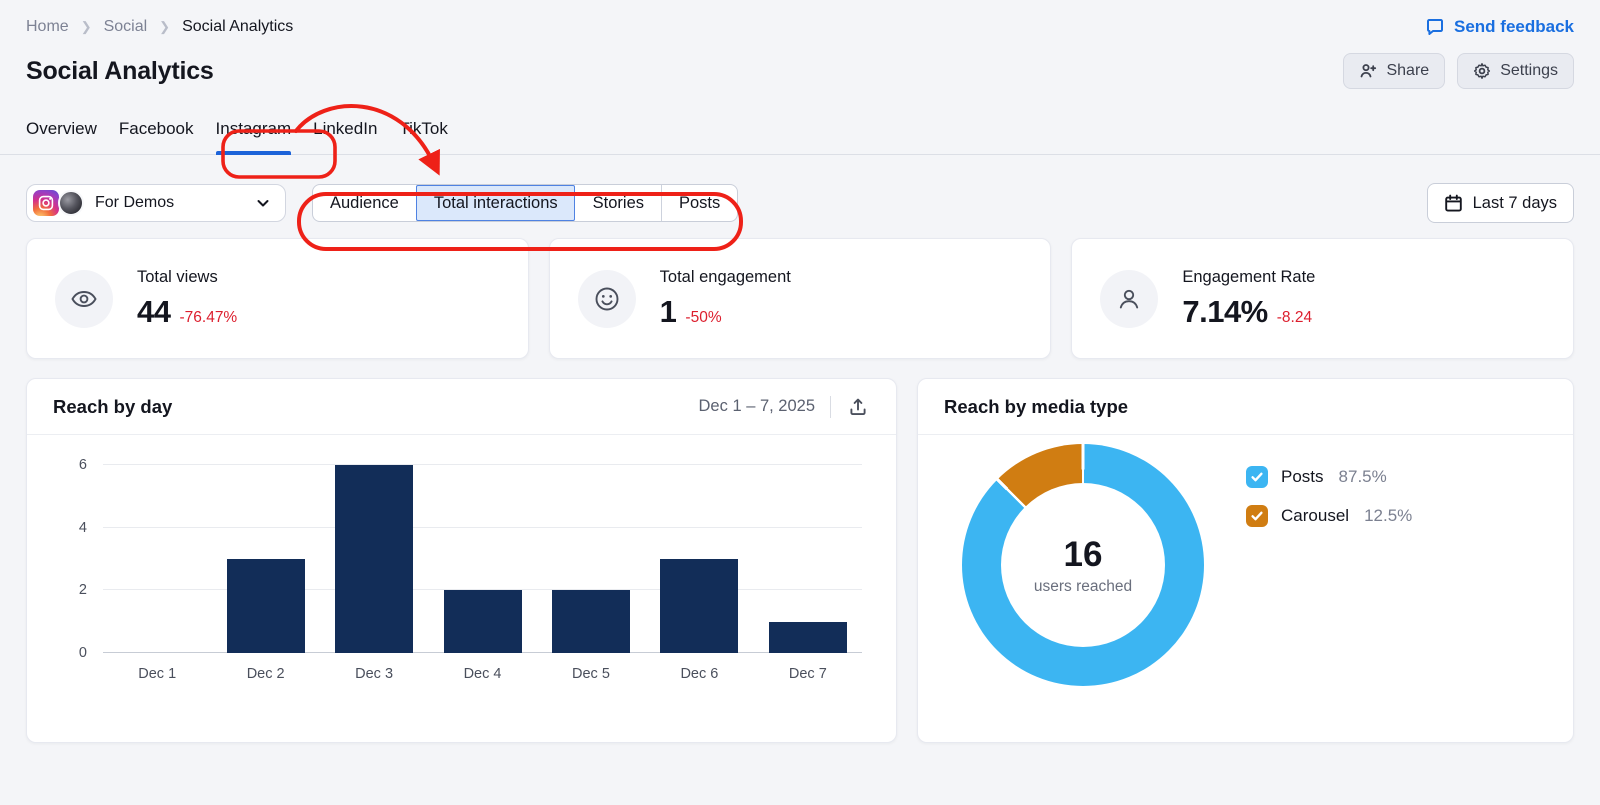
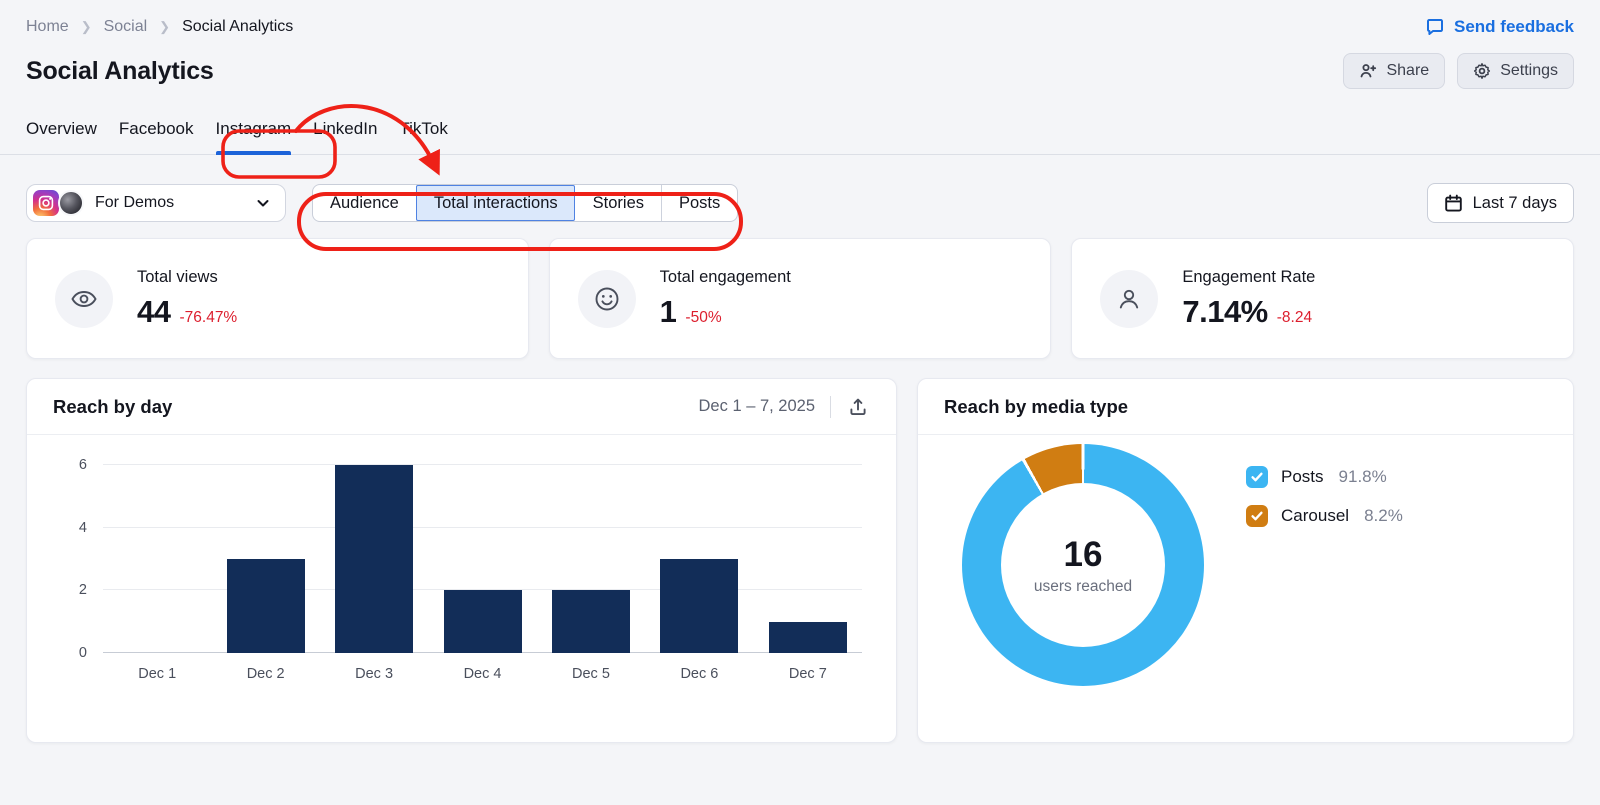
Reach by media type/Posts: 87.5% -> 91.8%
Reach by media type/Carousel: 12.5% -> 8.2%
